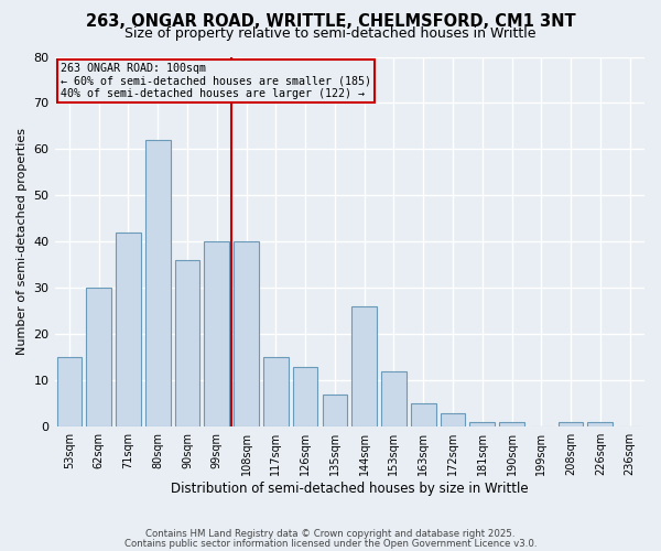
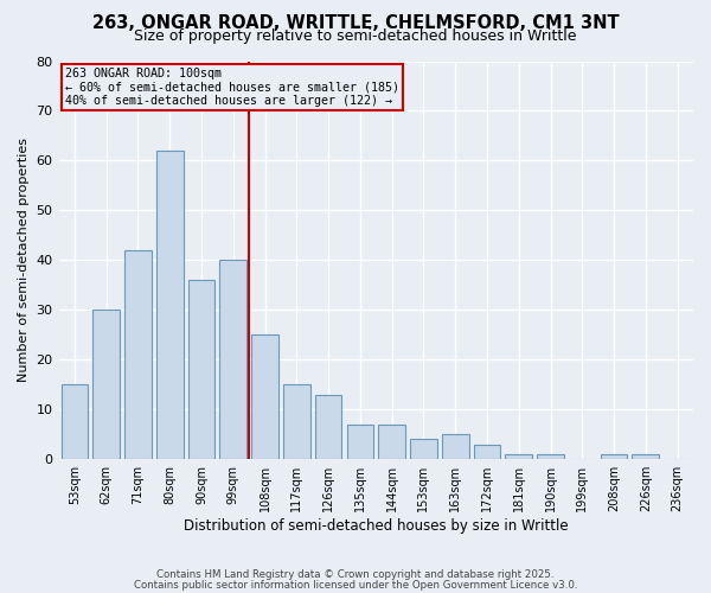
108sqm: 40 -> 25
144sqm: 26 -> 7
153sqm: 12 -> 4
